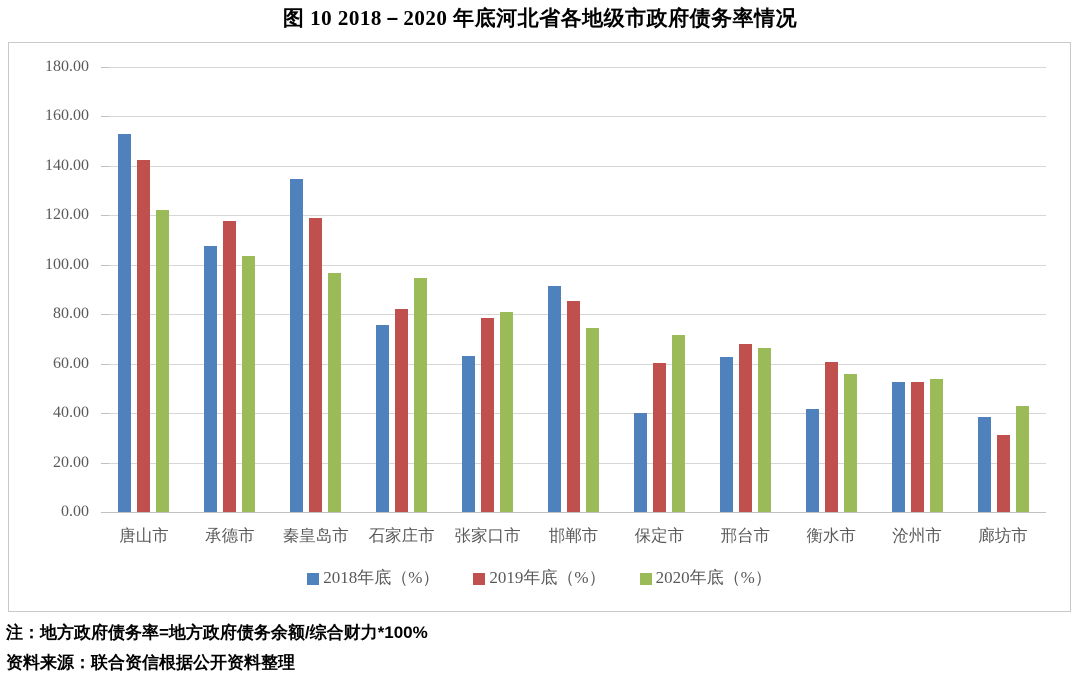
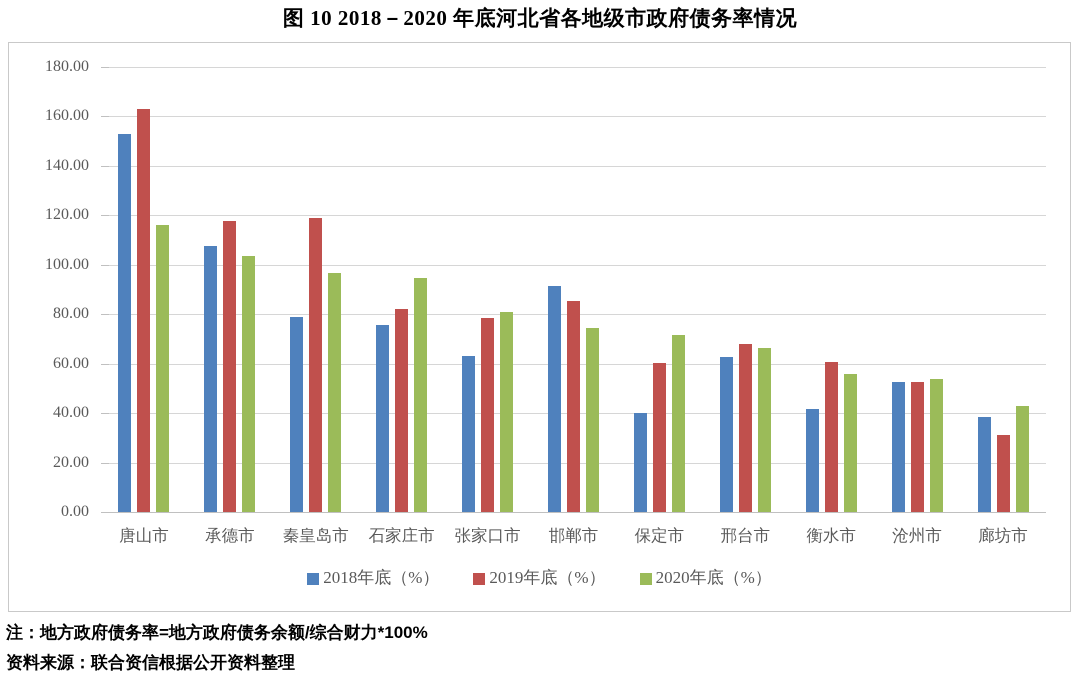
2019年底（%）/唐山市: 142 -> 163
2020年底（%）/唐山市: 122 -> 116
2018年底（%）/秦皇岛市: 134 -> 79
